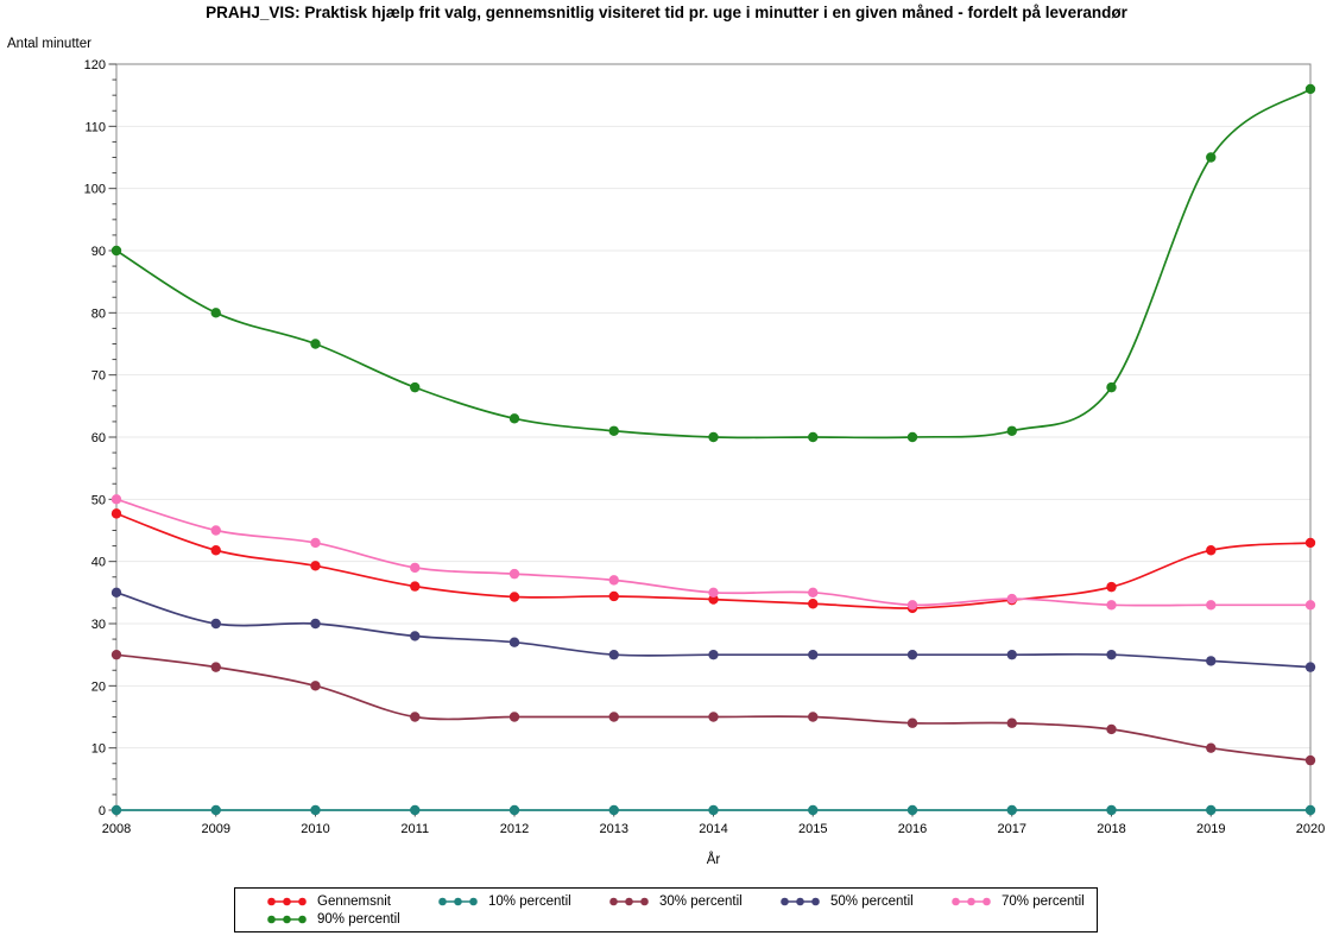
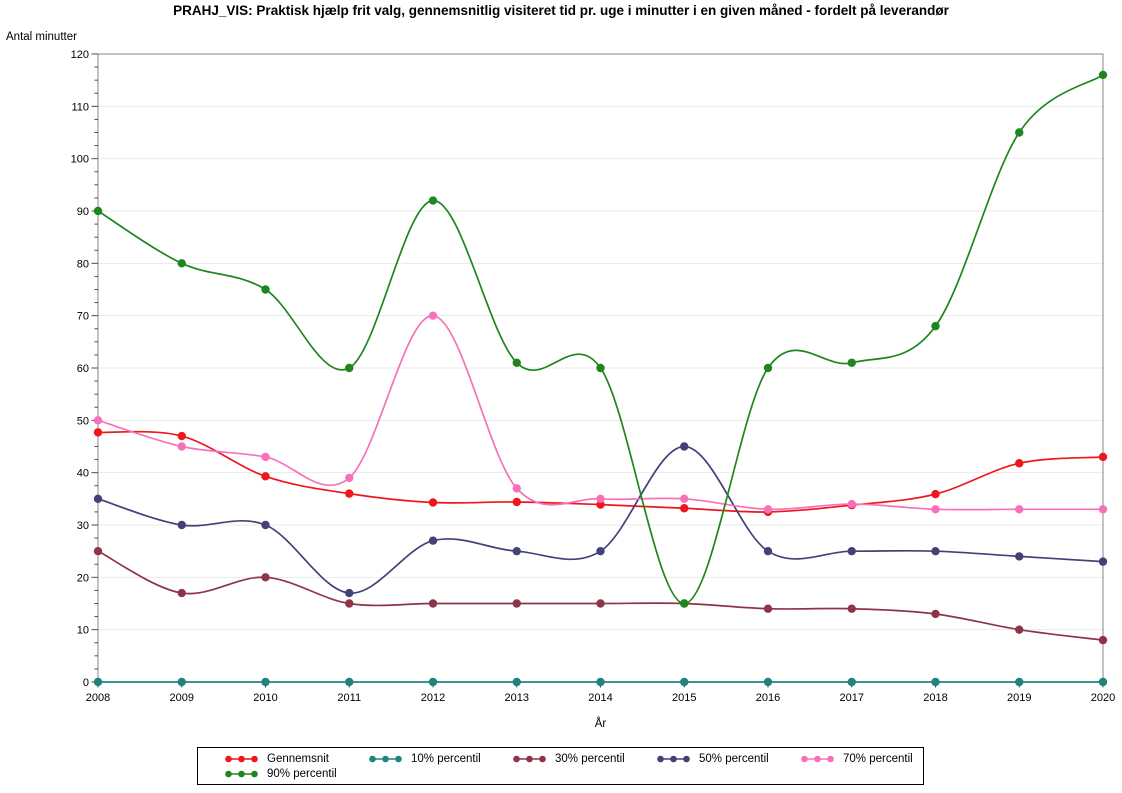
Gennemsnit/2009: 42 -> 47
30% percentil/2009: 23 -> 17
50% percentil/2011: 28 -> 17
90% percentil/2011: 68 -> 60
70% percentil/2012: 38 -> 70
90% percentil/2012: 63 -> 92
50% percentil/2015: 25 -> 45
90% percentil/2015: 60 -> 15
